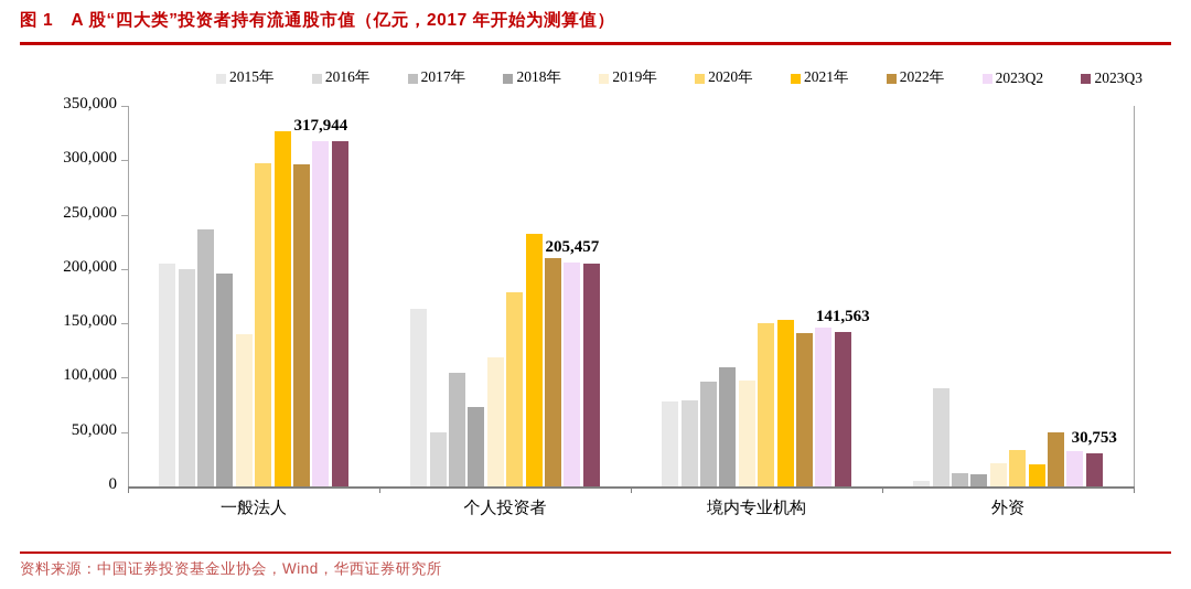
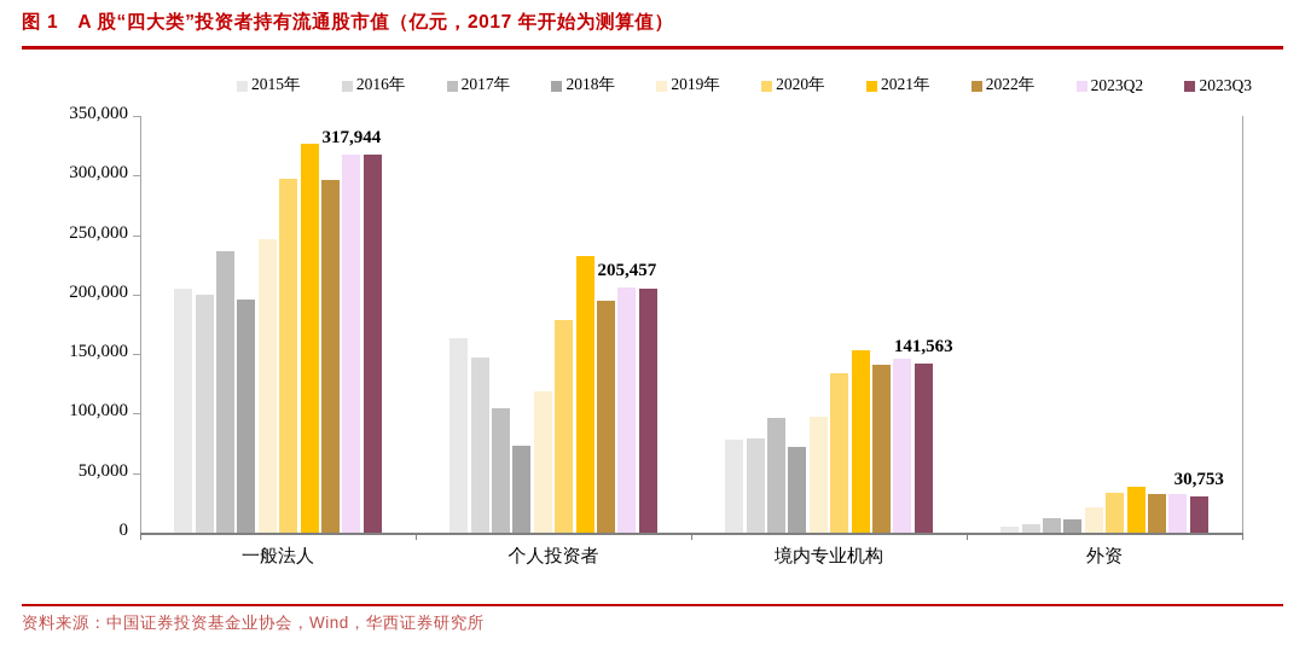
2019年/一般法人: 140000 -> 250000
2016年/个人投资者: 50000 -> 150000
2022年/个人投资者: 210000 -> 190000
2018年/境内专业机构: 110000 -> 70000
2020年/境内专业机构: 150000 -> 130000
2016年/外资: 90000 -> 10000
2021年/外资: 20000 -> 40000
2022年/外资: 50000 -> 30000
